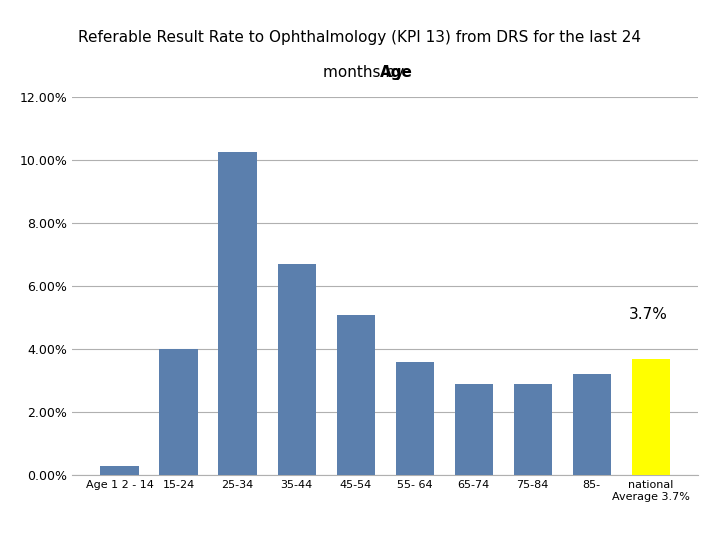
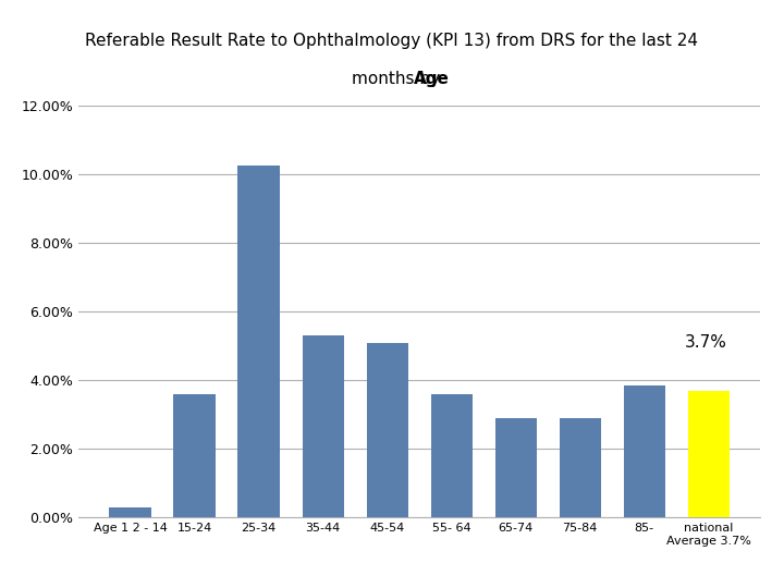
15-24: 4.00% -> 3.60%
35-44: 6.70% -> 5.30%
85-: 3.20% -> 3.85%
